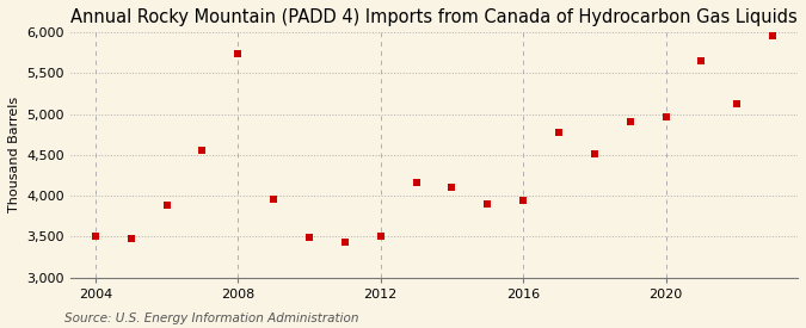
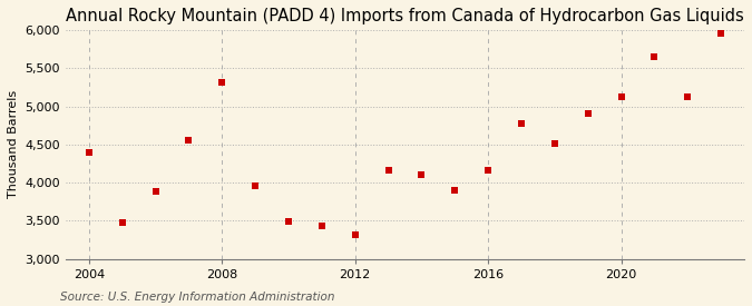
2004: 3,510 -> 4,400
2008: 5,740 -> 5,320
2012: 3,510 -> 3,320
2016: 3,940 -> 4,160
2020: 4,960 -> 5,120
